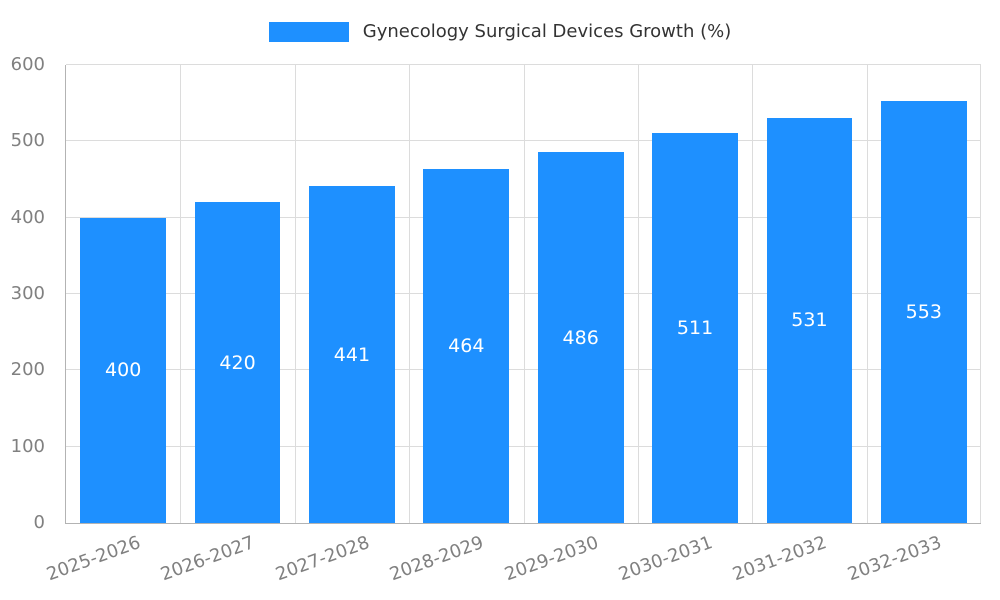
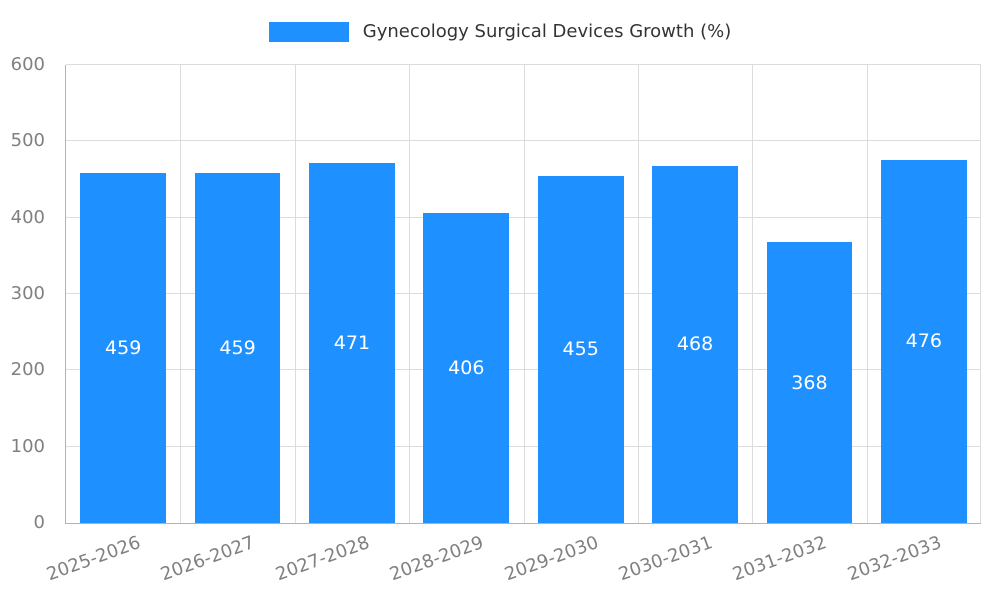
2025-2026: 400 -> 459
2026-2027: 420 -> 459
2027-2028: 441 -> 471
2028-2029: 464 -> 406
2029-2030: 486 -> 455
2030-2031: 511 -> 468
2031-2032: 531 -> 368
2032-2033: 553 -> 476
